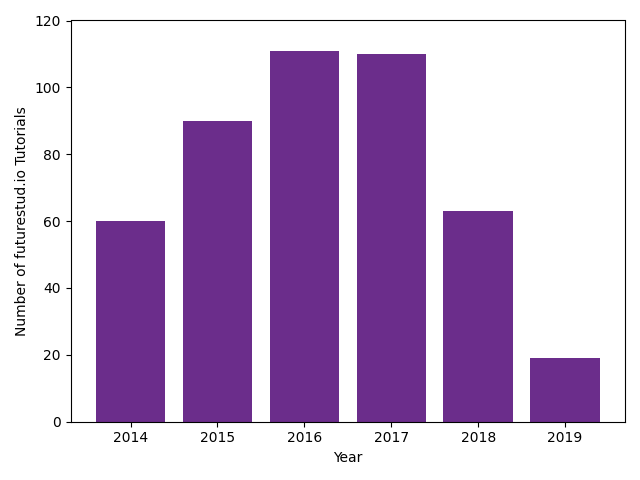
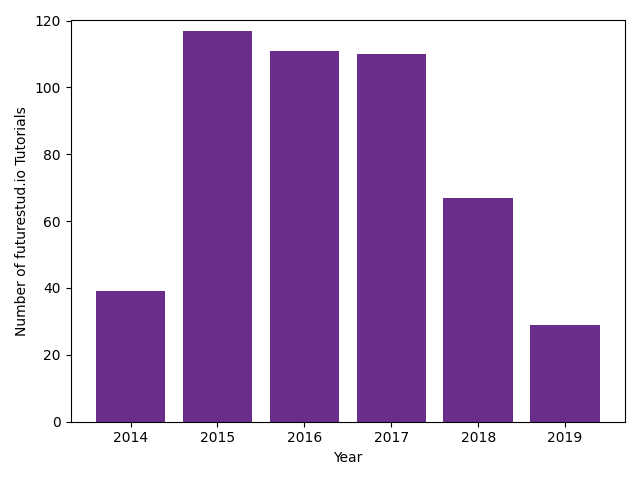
2014: 60 -> 39
2015: 90 -> 117
2018: 63 -> 67
2019: 19 -> 29
